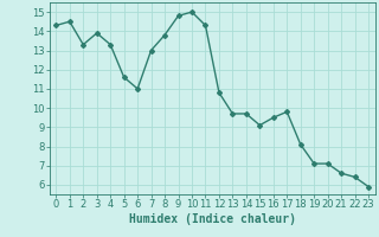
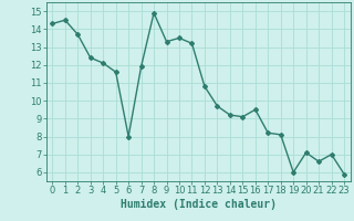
2: 13.3 -> 13.7
3: 13.9 -> 12.4
4: 13.3 -> 12.1
6: 11.0 -> 8.0
7: 13.0 -> 11.9
8: 13.8 -> 14.9
9: 14.8 -> 13.3
10: 15.0 -> 13.5
11: 14.3 -> 13.2
14: 9.7 -> 9.2
17: 9.8 -> 8.2
19: 7.1 -> 6.0
22: 6.4 -> 7.0
